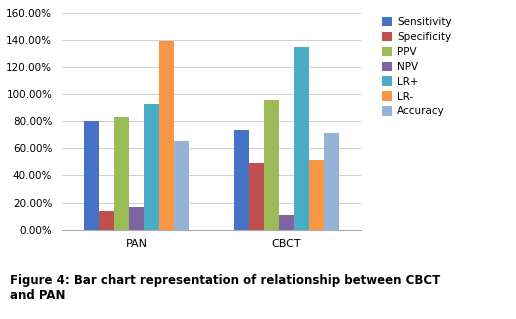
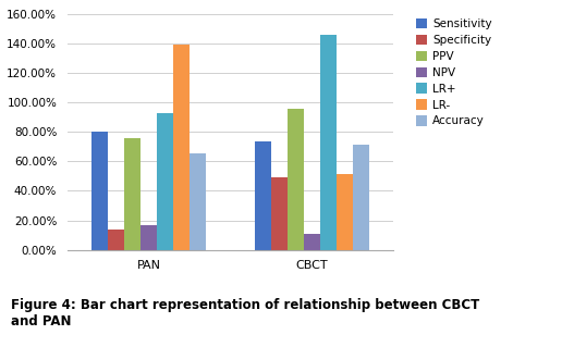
PPV/PAN: 83% -> 76%
LR+/CBCT: 135% -> 146%
